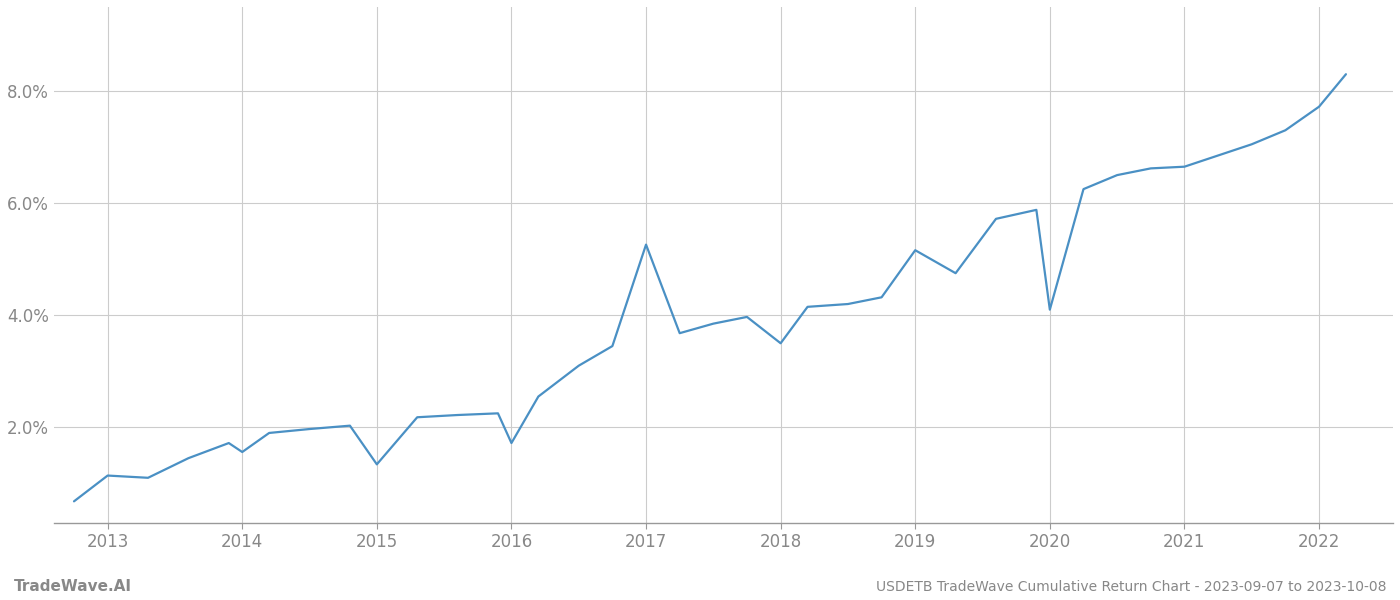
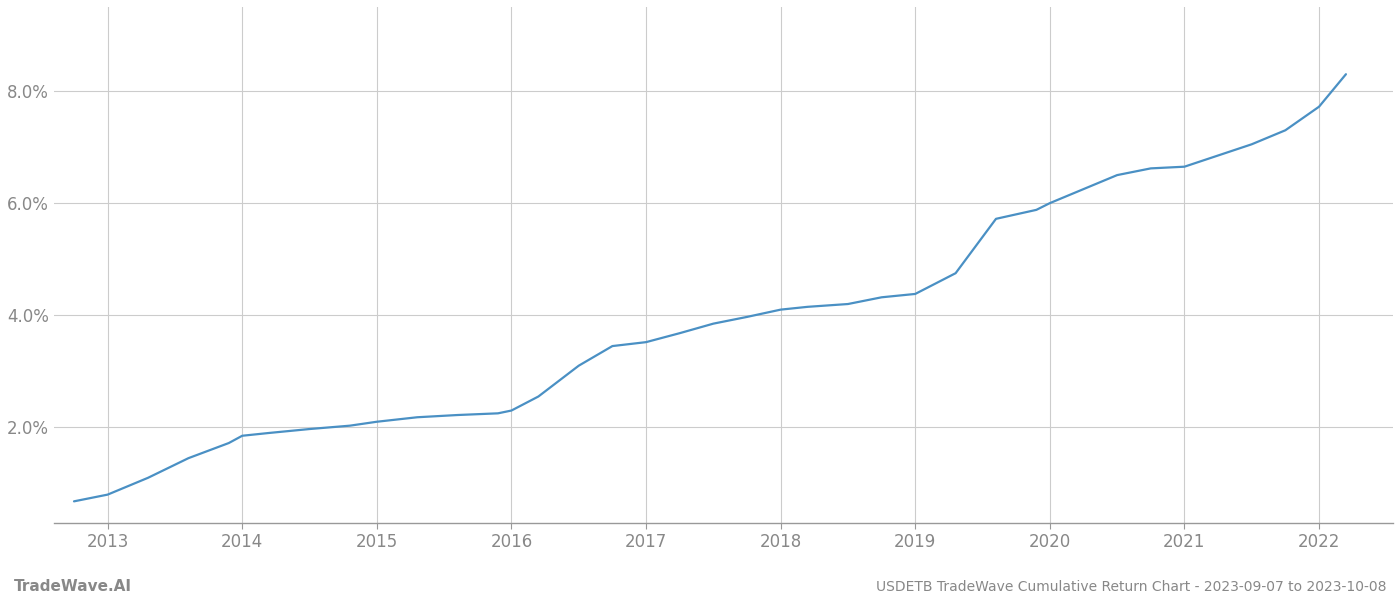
2013: 1.14% -> 0.80%
2014: 1.56% -> 1.85%
2015: 1.34% -> 2.10%
2016: 1.72% -> 2.30%
2017: 5.26% -> 3.52%
2018: 3.50% -> 4.10%
2019: 5.16% -> 4.38%
2020: 4.10% -> 6.00%
